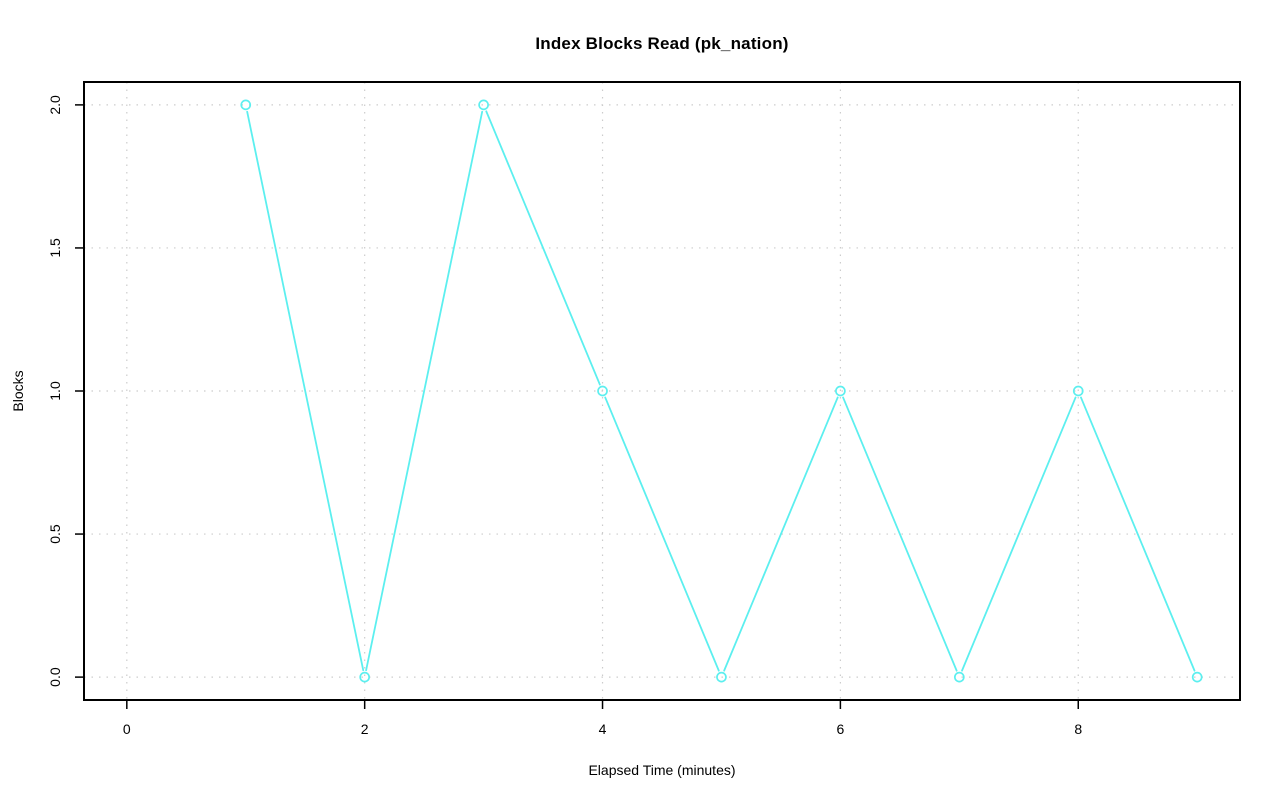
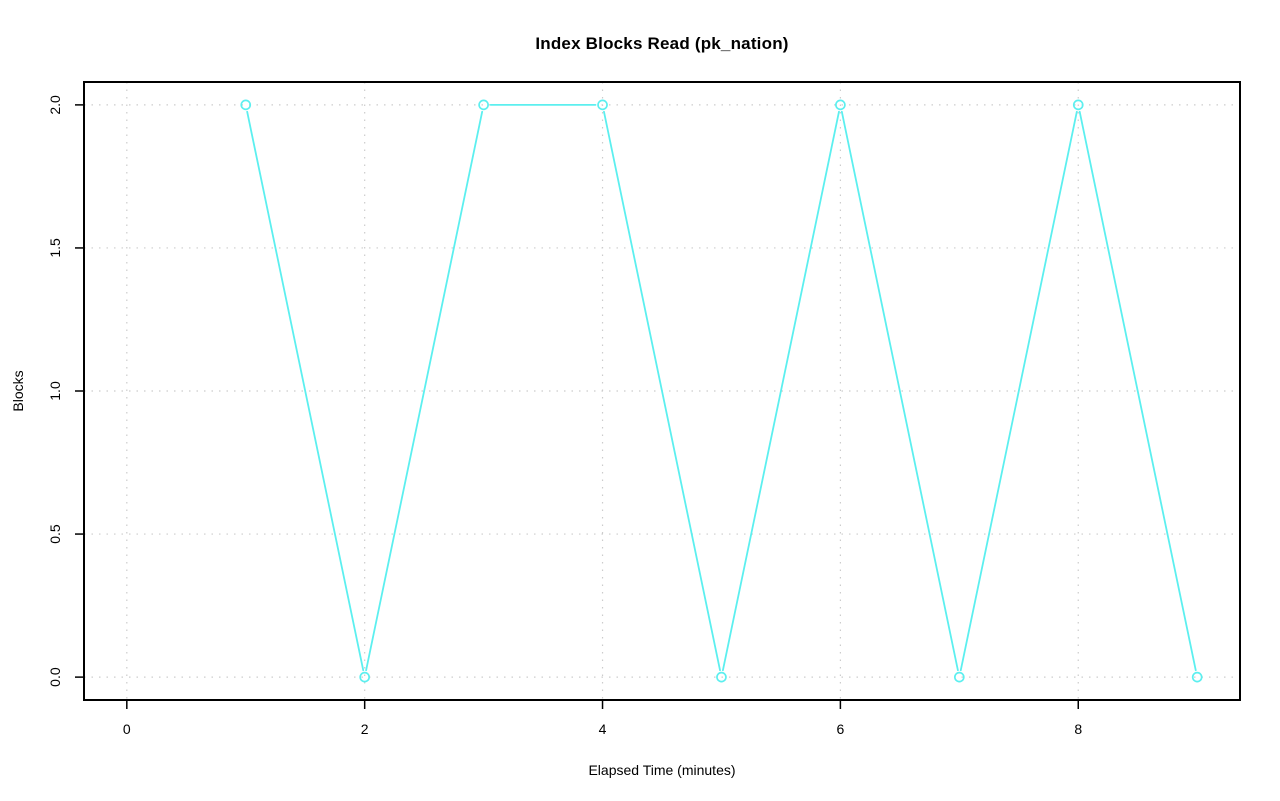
4: 1 -> 2
6: 1 -> 2
8: 1 -> 2
